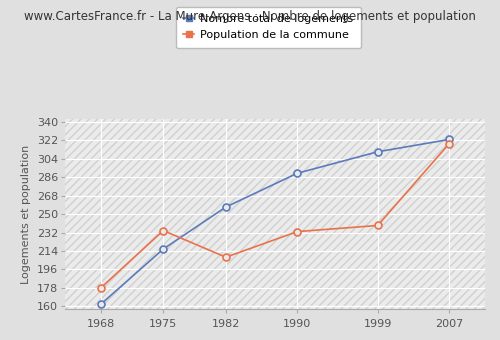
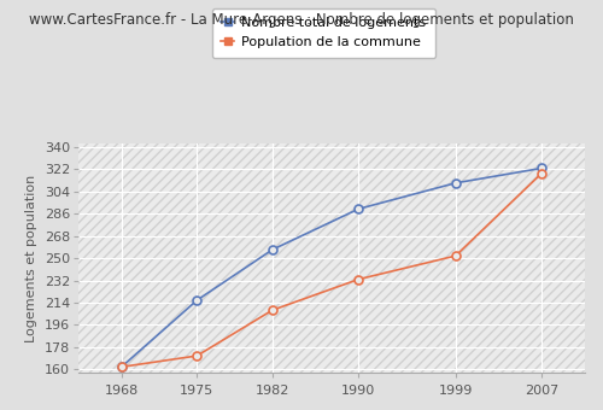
Population de la commune/1968: 178 -> 162
Population de la commune/1975: 234 -> 171
Population de la commune/1999: 239 -> 252
